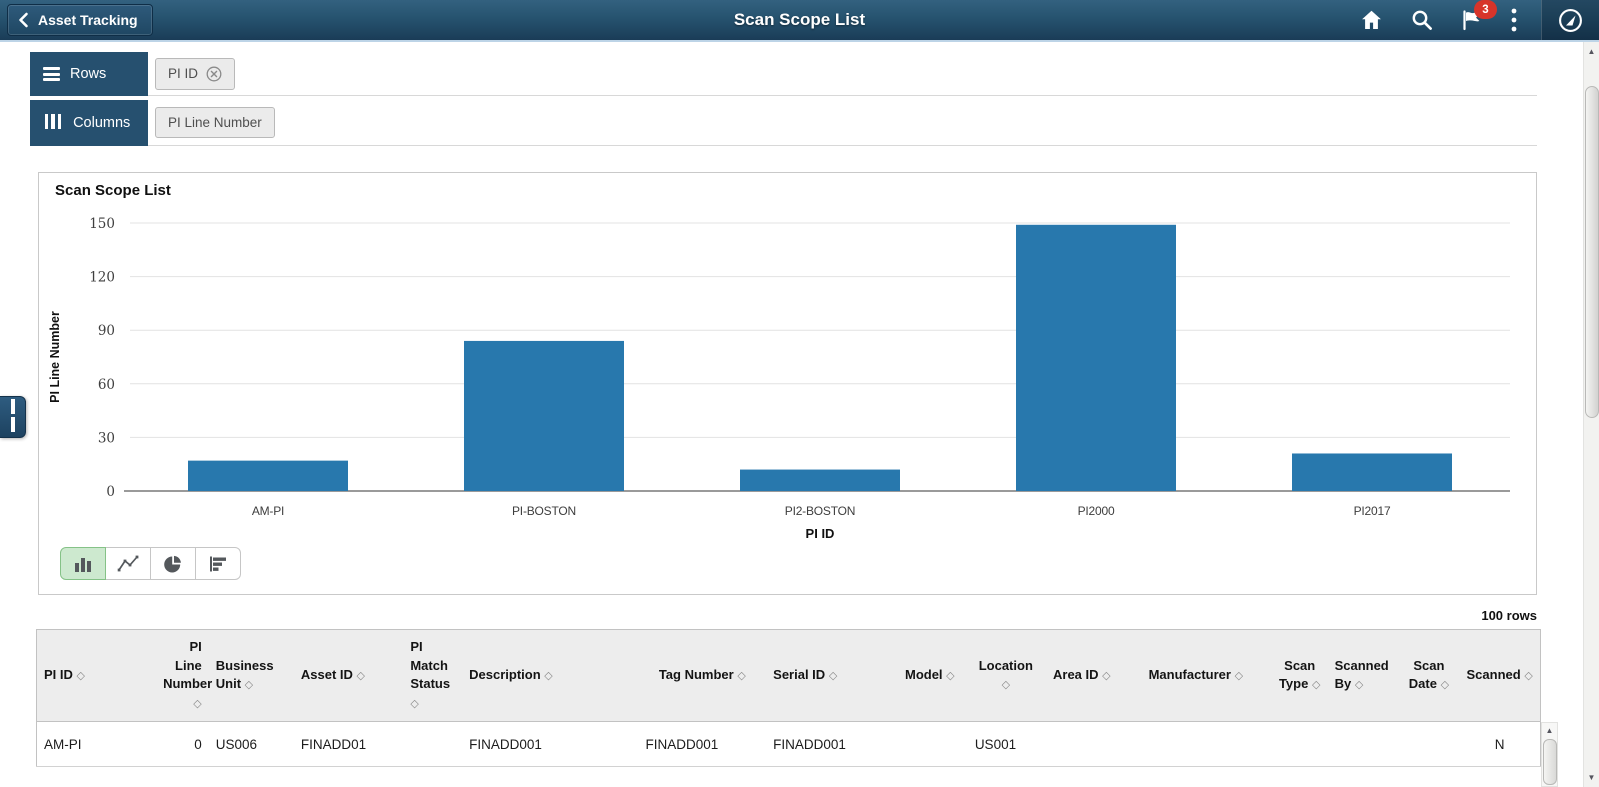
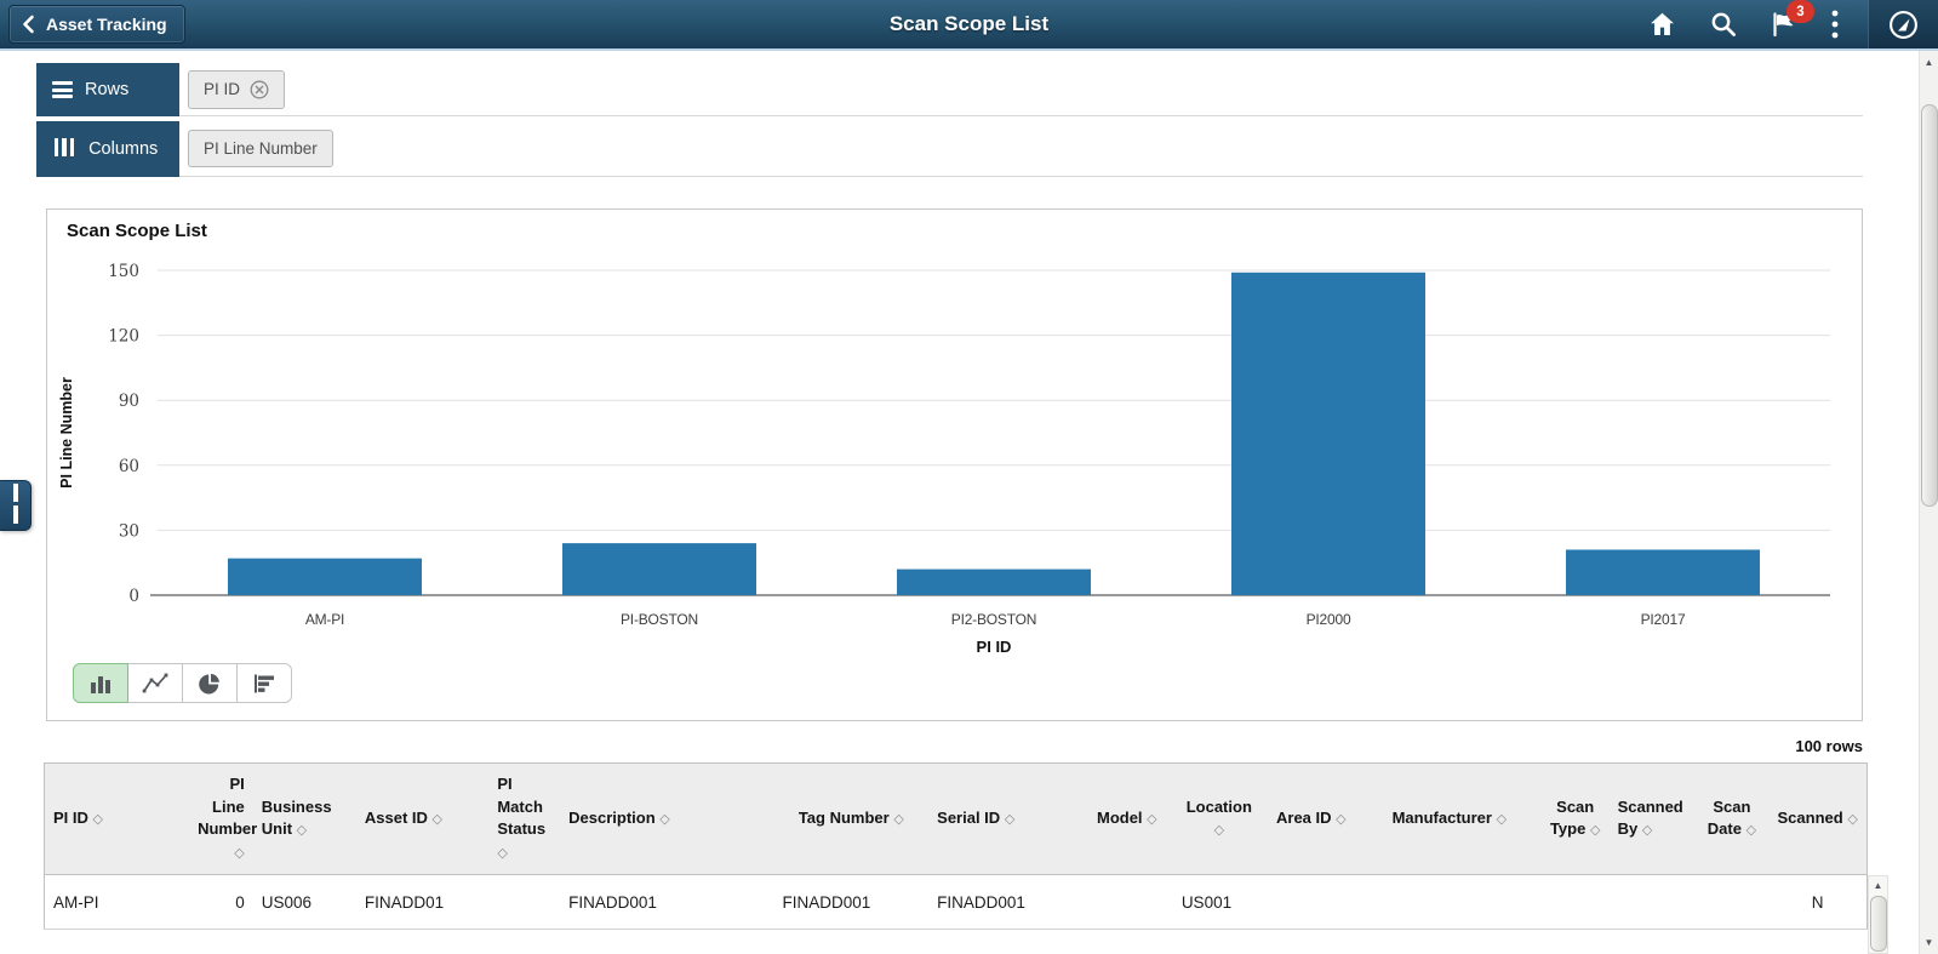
PI-BOSTON: 84 -> 24
